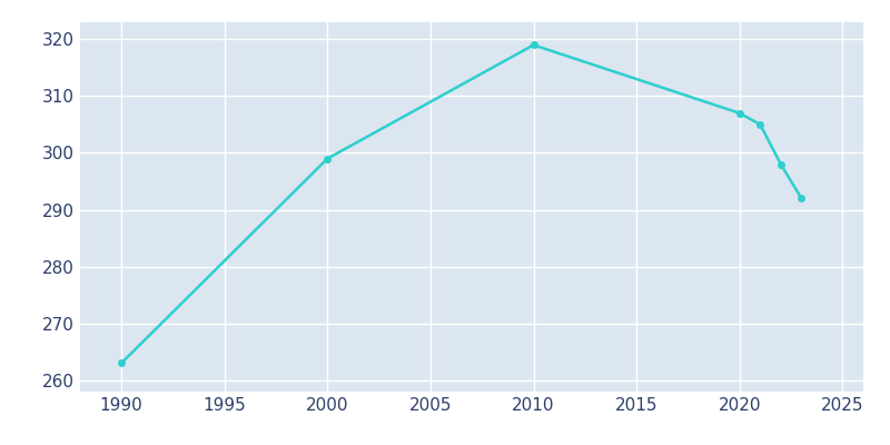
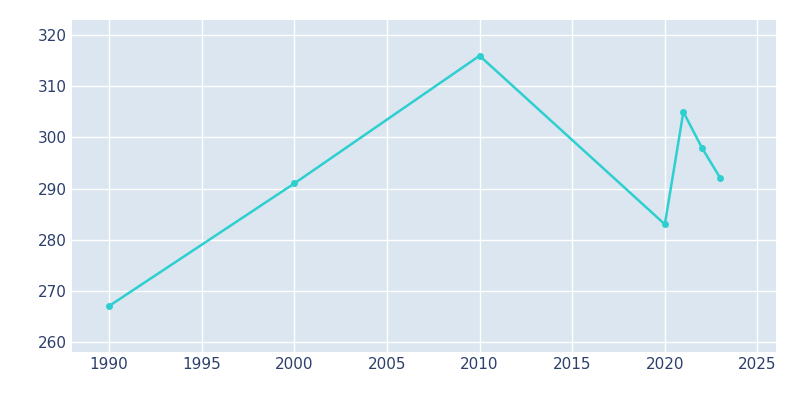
1990: 263 -> 267
2000: 299 -> 291
2010: 319 -> 316
2020: 307 -> 283
